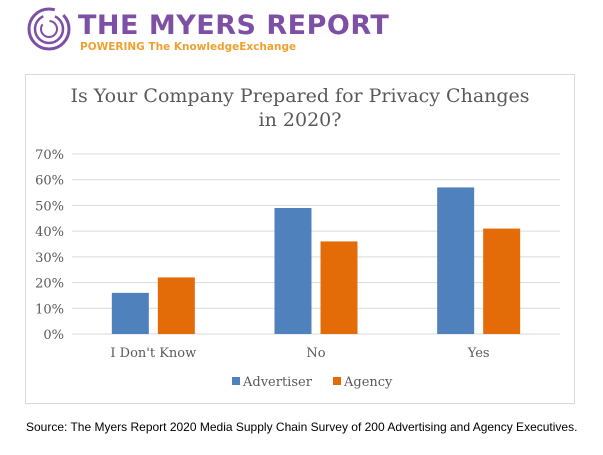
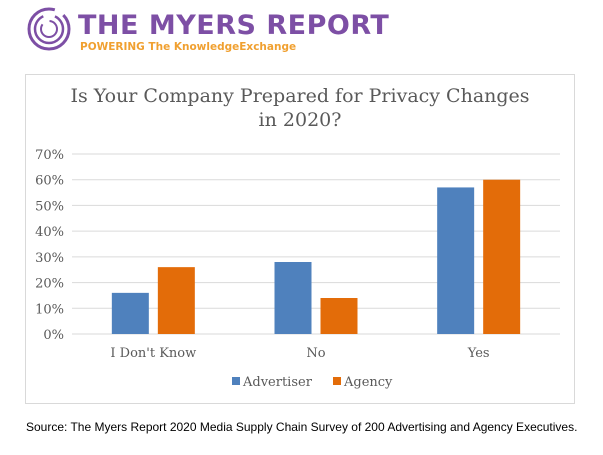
Agency/I Don't Know: 22% -> 26%
Advertiser/No: 49% -> 28%
Agency/No: 36% -> 14%
Agency/Yes: 41% -> 60%
